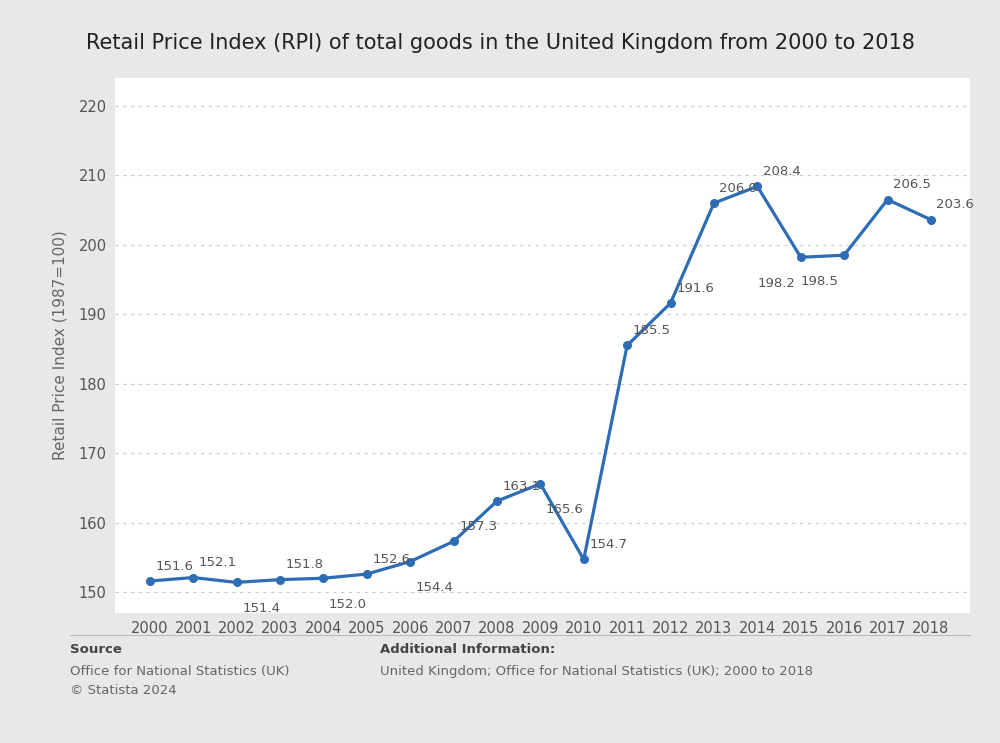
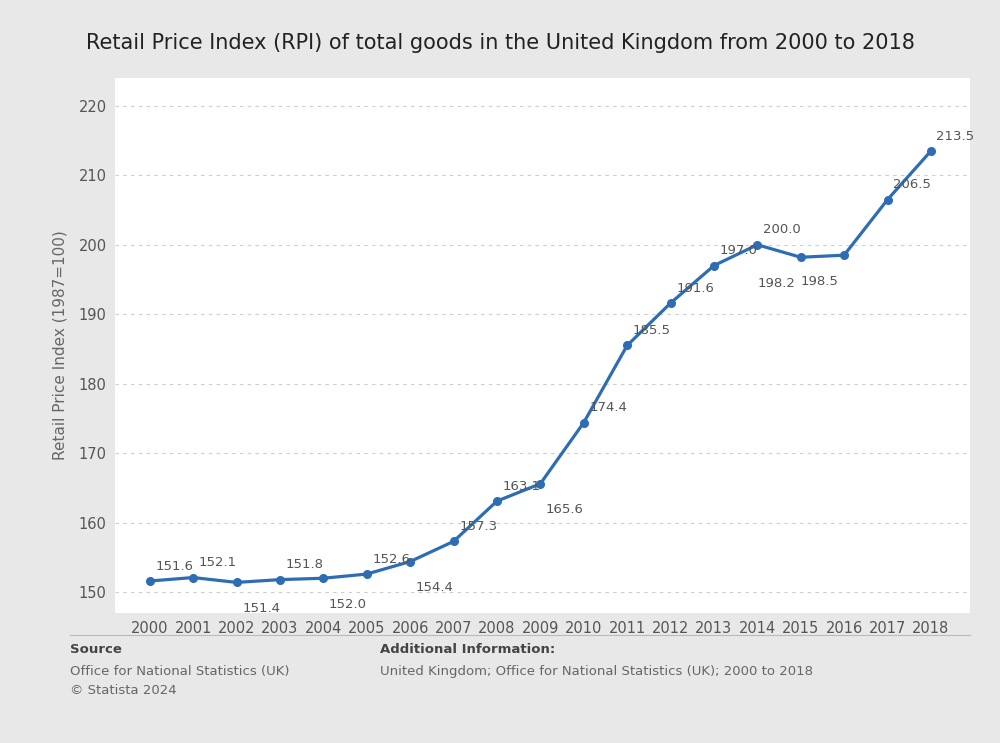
2010: 154.7 -> 174.4
2013: 206.0 -> 197.0
2014: 208.4 -> 200.0
2018: 203.6 -> 213.5
